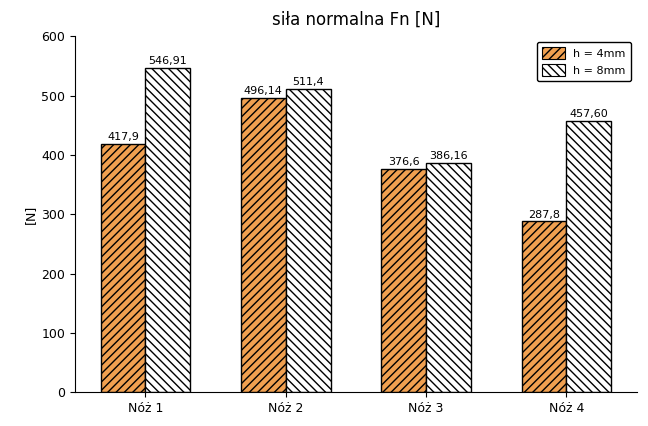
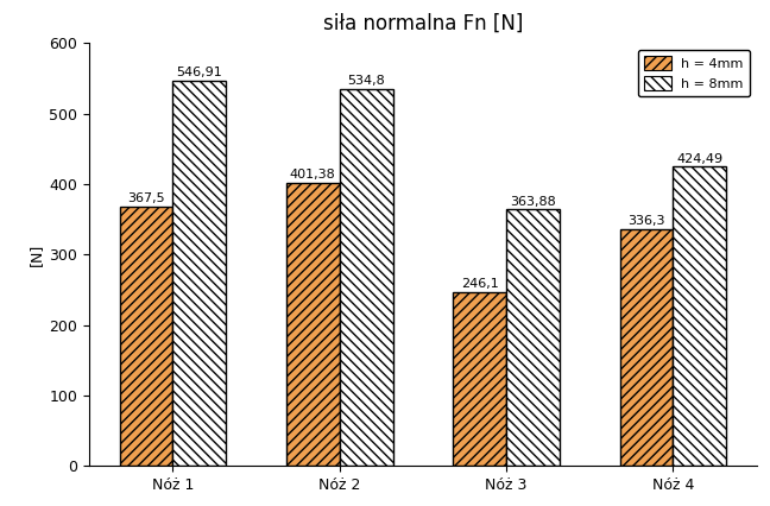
h = 4mm/Nóż 1: 417,9 -> 367,5
h = 4mm/Nóż 2: 496,14 -> 401,38
h = 8mm/Nóż 2: 511,4 -> 534,8
h = 4mm/Nóż 3: 376,6 -> 246,1
h = 8mm/Nóż 3: 386,16 -> 363,88
h = 4mm/Nóż 4: 287,8 -> 336,3
h = 8mm/Nóż 4: 457,60 -> 424,49
